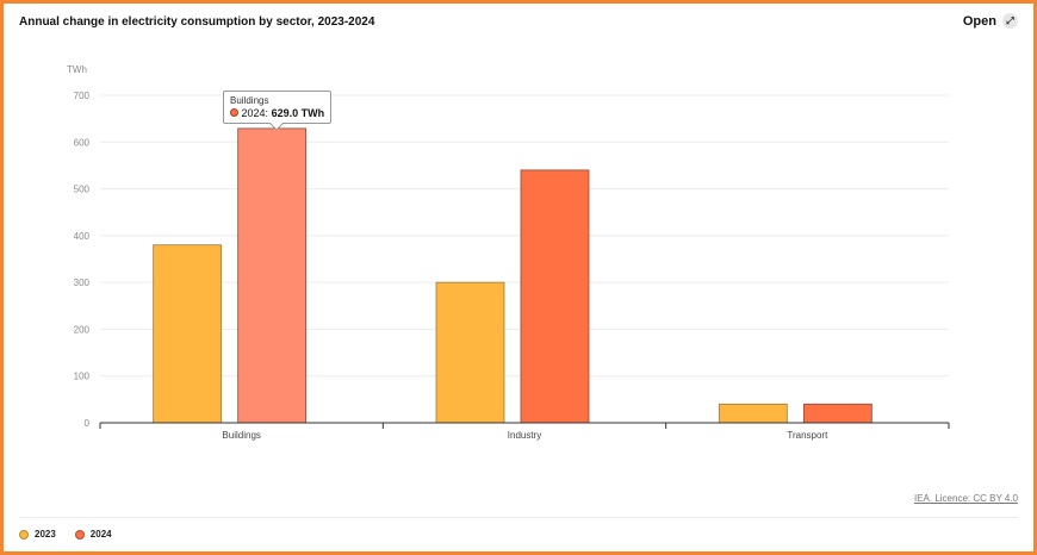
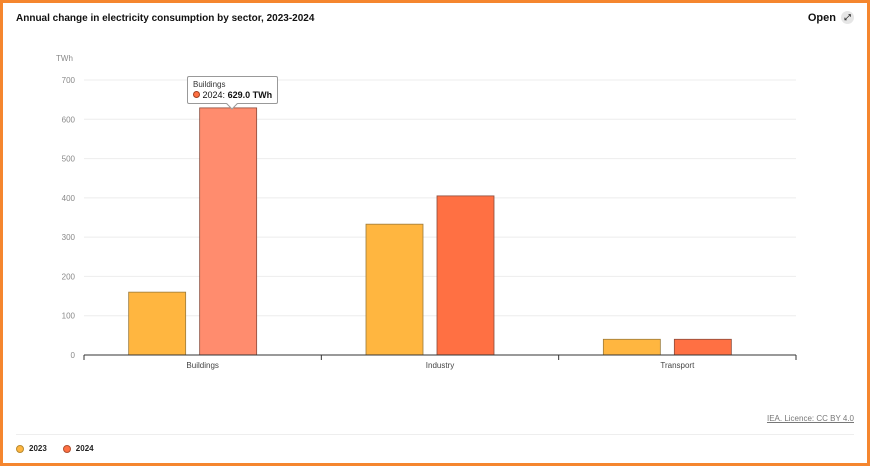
2023/Buildings: 380 -> 160
2023/Industry: 300 -> 330
2024/Industry: 540 -> 400
